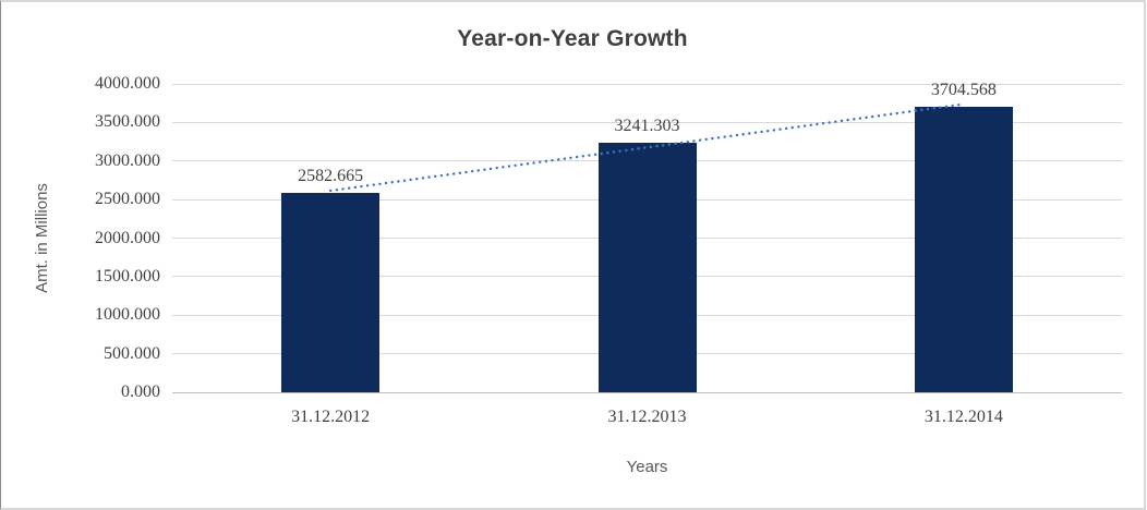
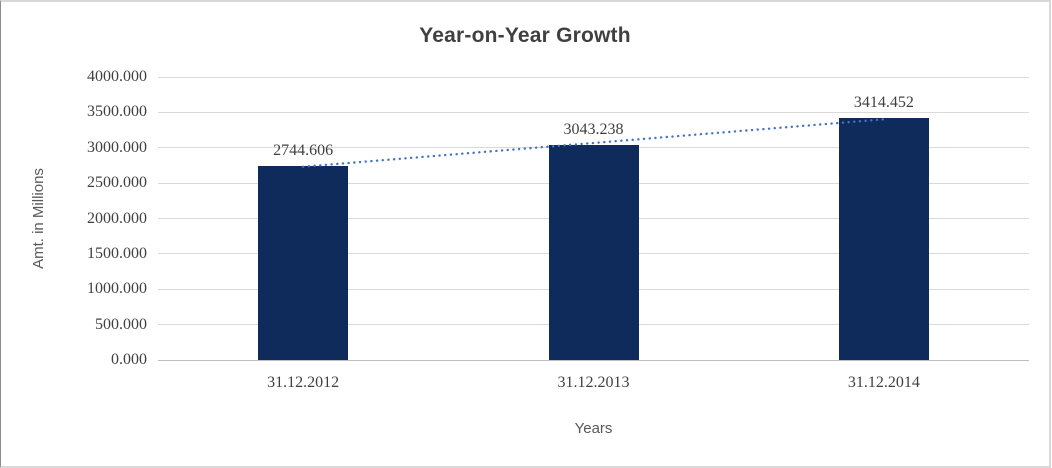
31.12.2012: 2582.665 -> 2744.606
31.12.2013: 3241.303 -> 3043.238
31.12.2014: 3704.568 -> 3414.452
